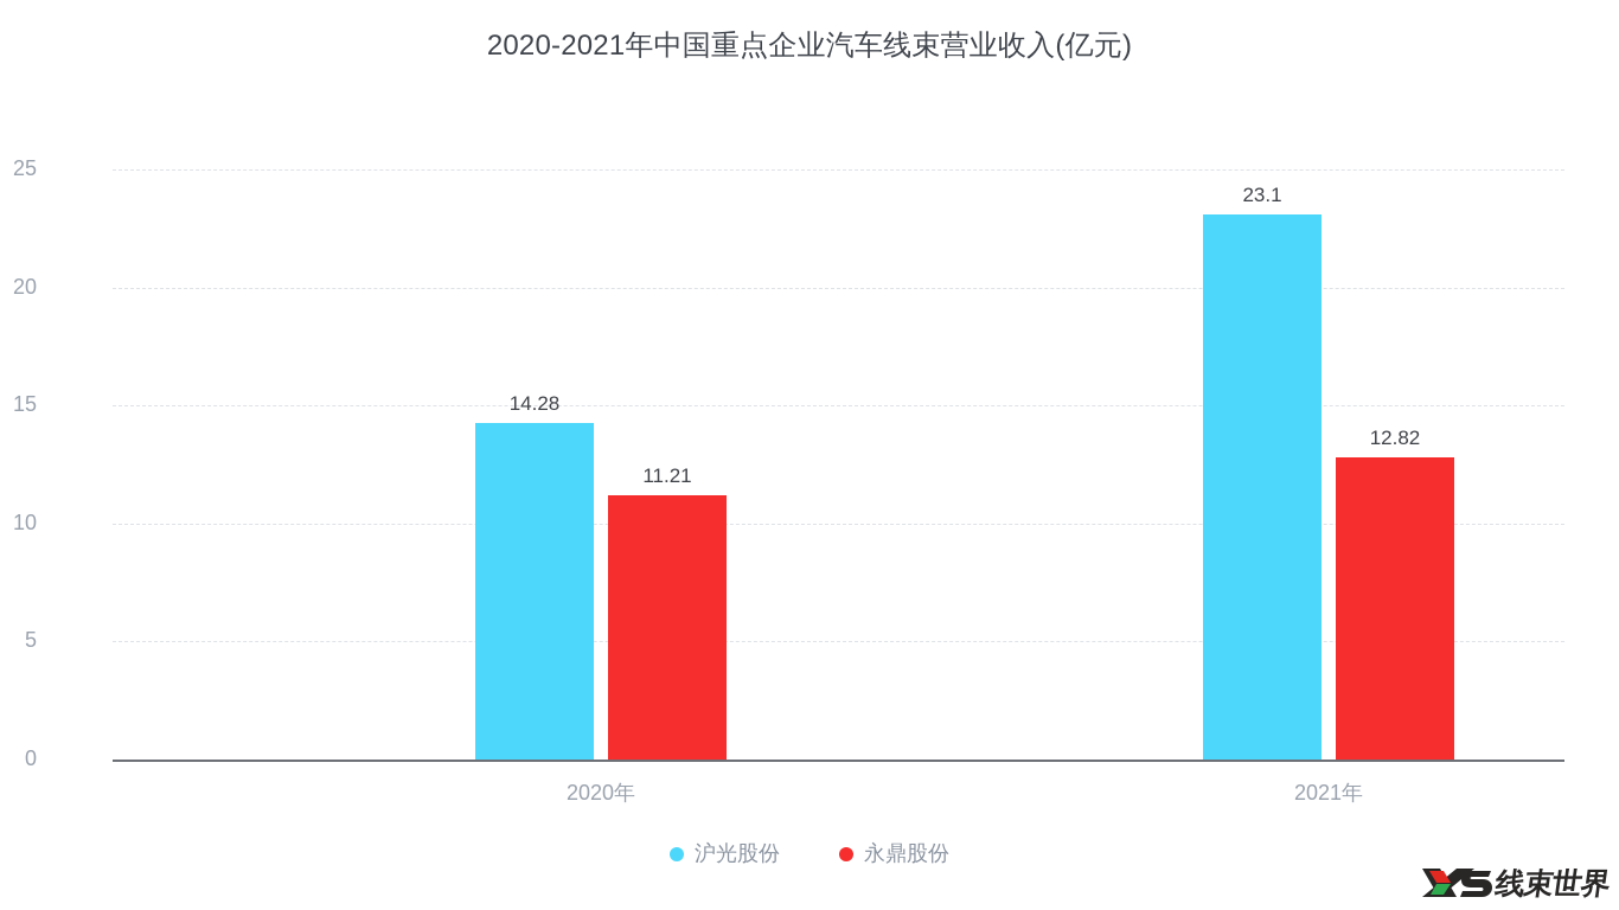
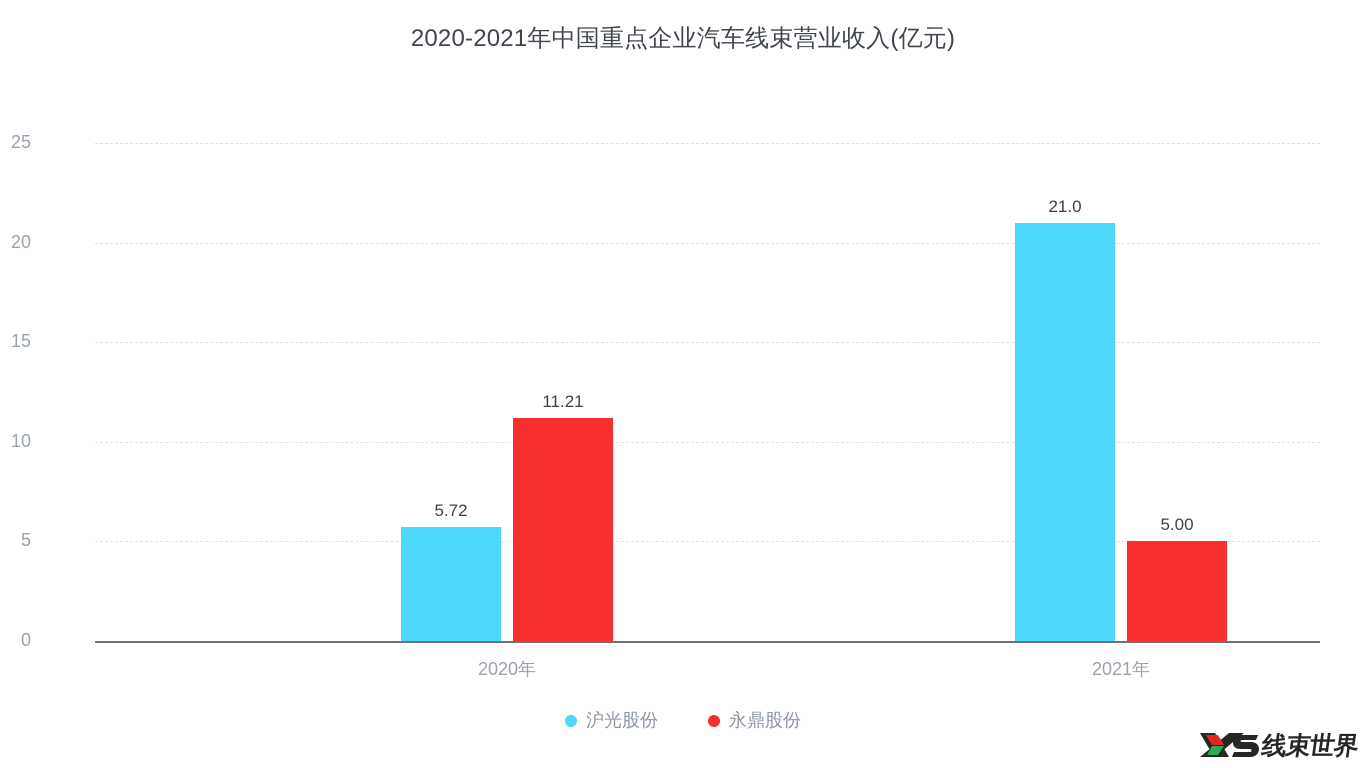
沪光股份/2020年: 14.28 -> 5.72
沪光股份/2021年: 23.1 -> 21.0
永鼎股份/2021年: 12.82 -> 5.00
